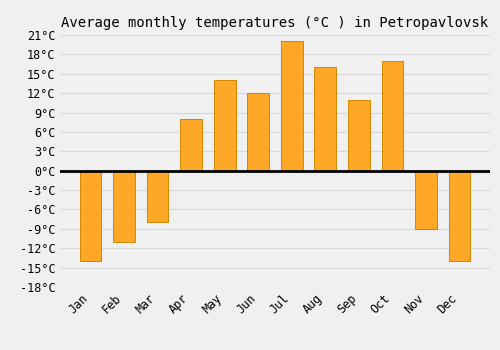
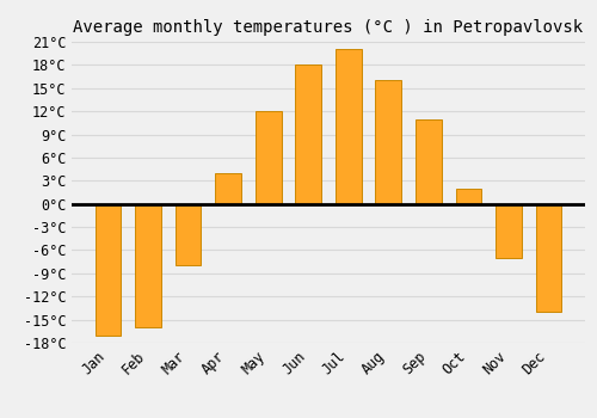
Jan: -14°C -> -17°C
Feb: -11°C -> -16°C
Apr: 8°C -> 4°C
May: 14°C -> 12°C
Jun: 12°C -> 18°C
Oct: 17°C -> 2°C
Nov: -9°C -> -7°C
